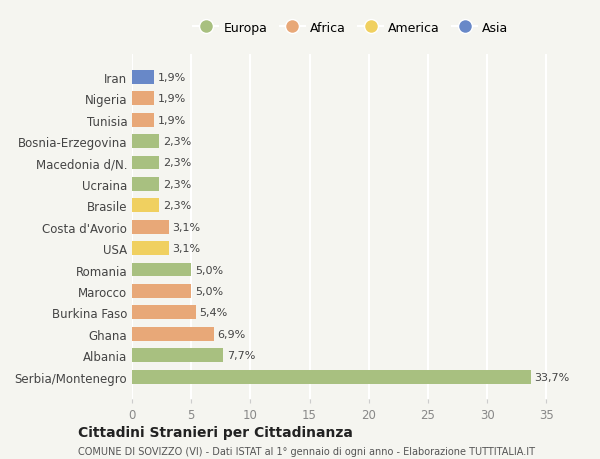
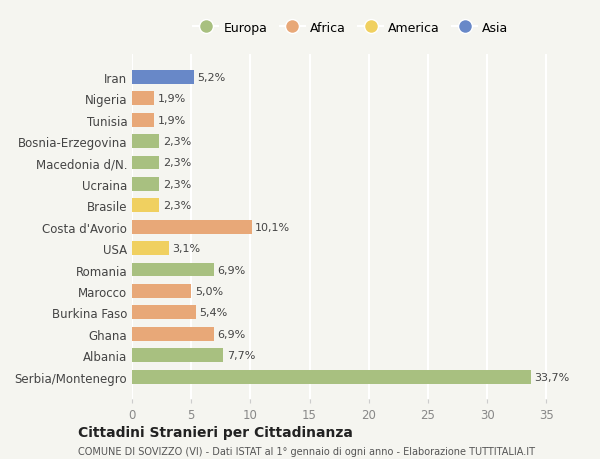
Iran: 1,9% -> 5,2%
Costa d'Avorio: 3,1% -> 10,1%
Romania: 5,0% -> 6,9%
